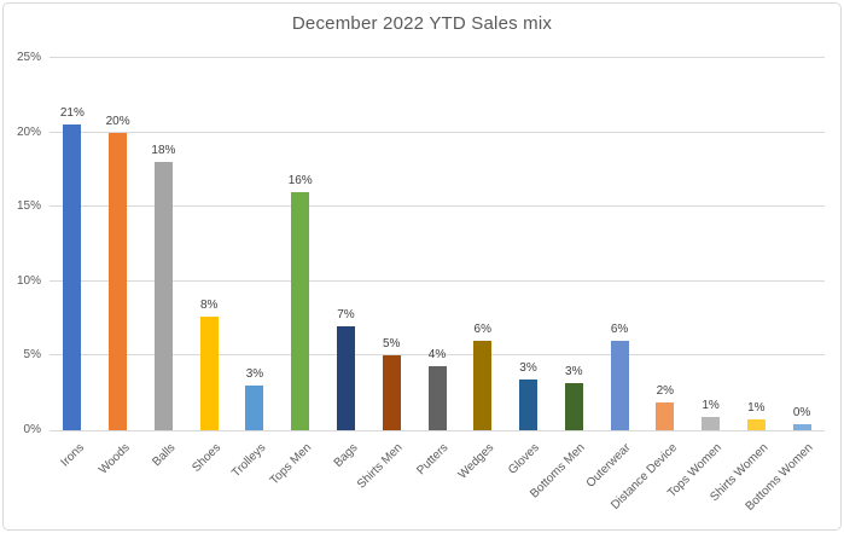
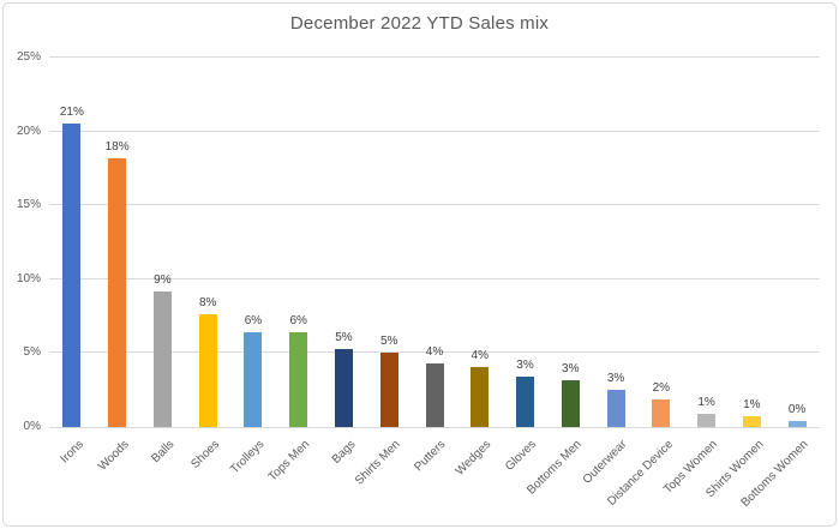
Woods: 20% -> 18%
Balls: 18% -> 9%
Trolleys: 3% -> 6%
Tops Men: 16% -> 6%
Bags: 7% -> 5%
Wedges: 6% -> 4%
Outerwear: 6% -> 3%
